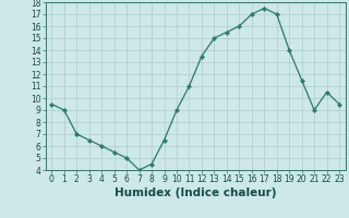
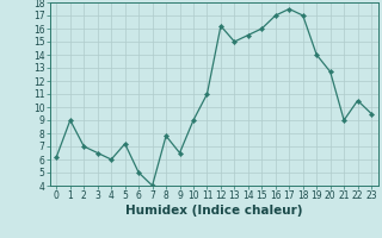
0: 9.5 -> 6.2
5: 5.5 -> 7.2
8: 4.5 -> 7.8
12: 13.5 -> 16.2
20: 11.5 -> 12.7
